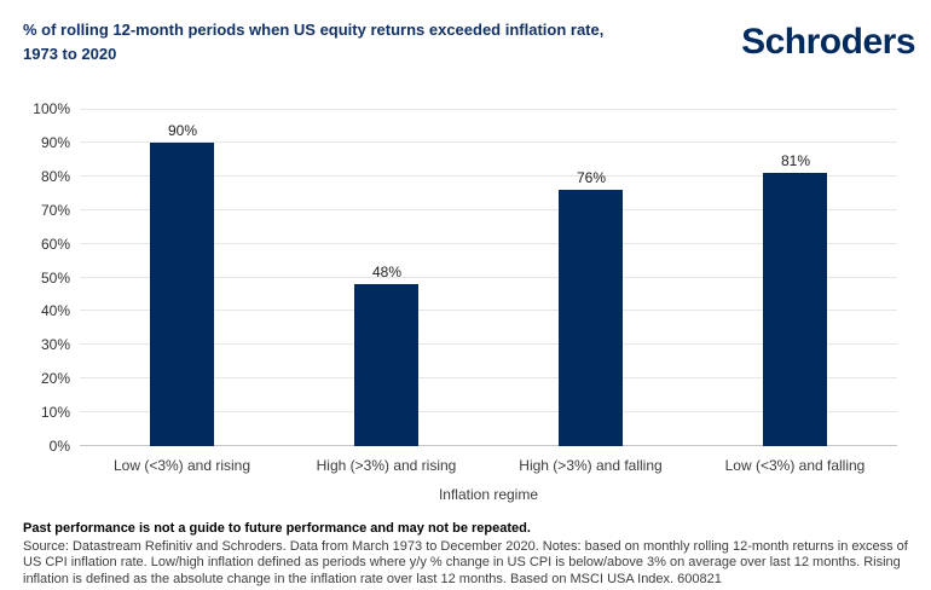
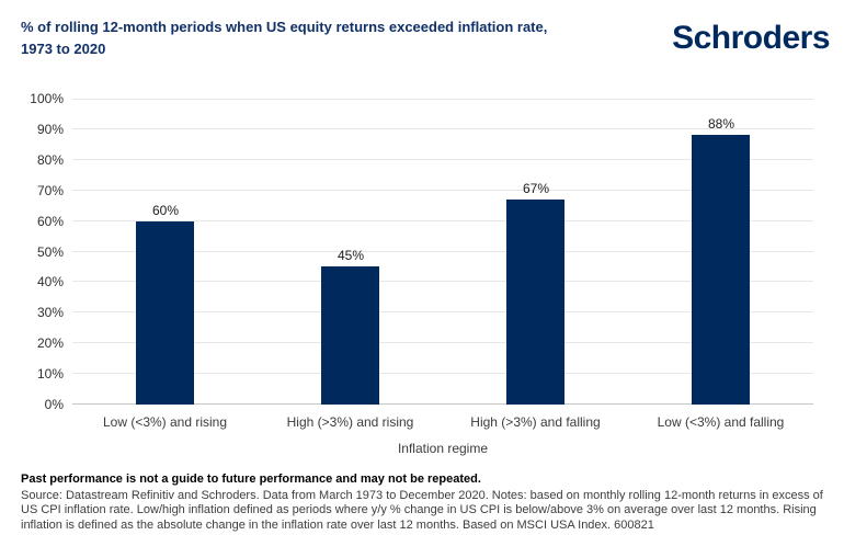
Low (<3%) and rising: 90% -> 60%
High (>3%) and rising: 48% -> 45%
High (>3%) and falling: 76% -> 67%
Low (<3%) and falling: 81% -> 88%
